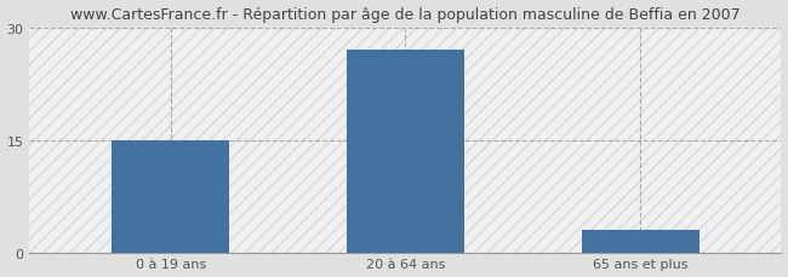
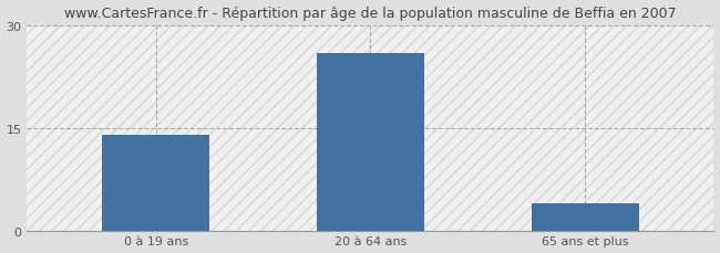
0 à 19 ans: 15 -> 14
20 à 64 ans: 27 -> 26
65 ans et plus: 3 -> 4
